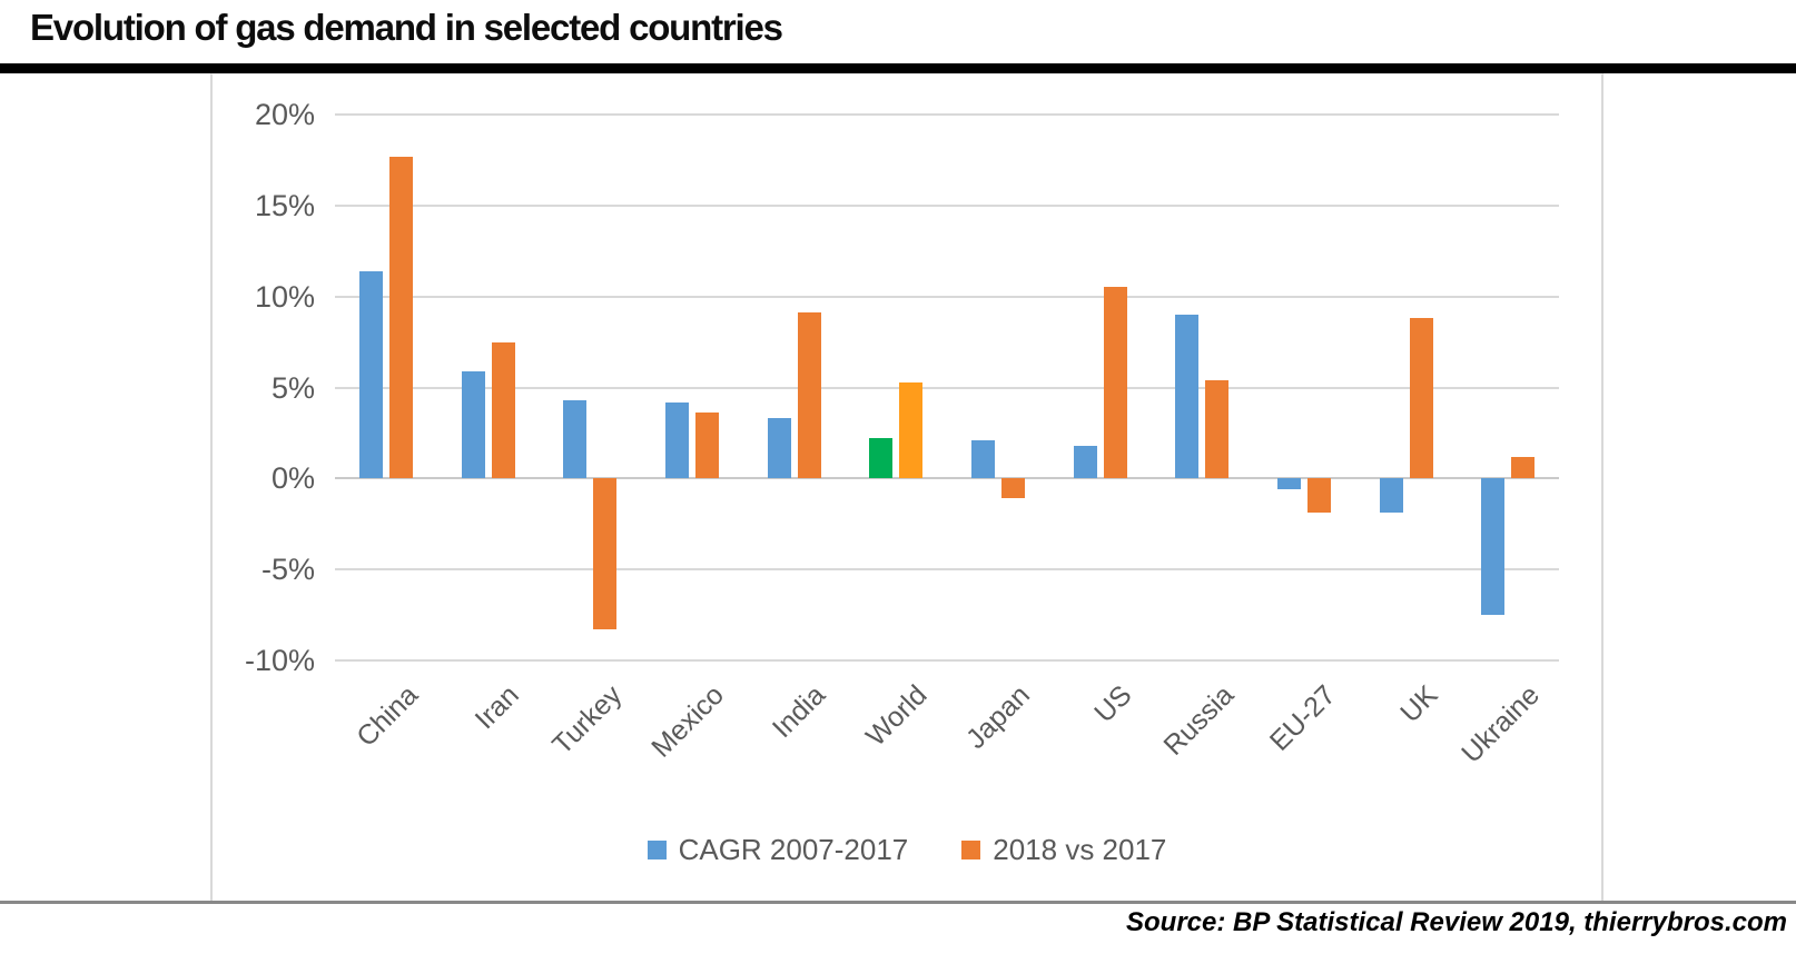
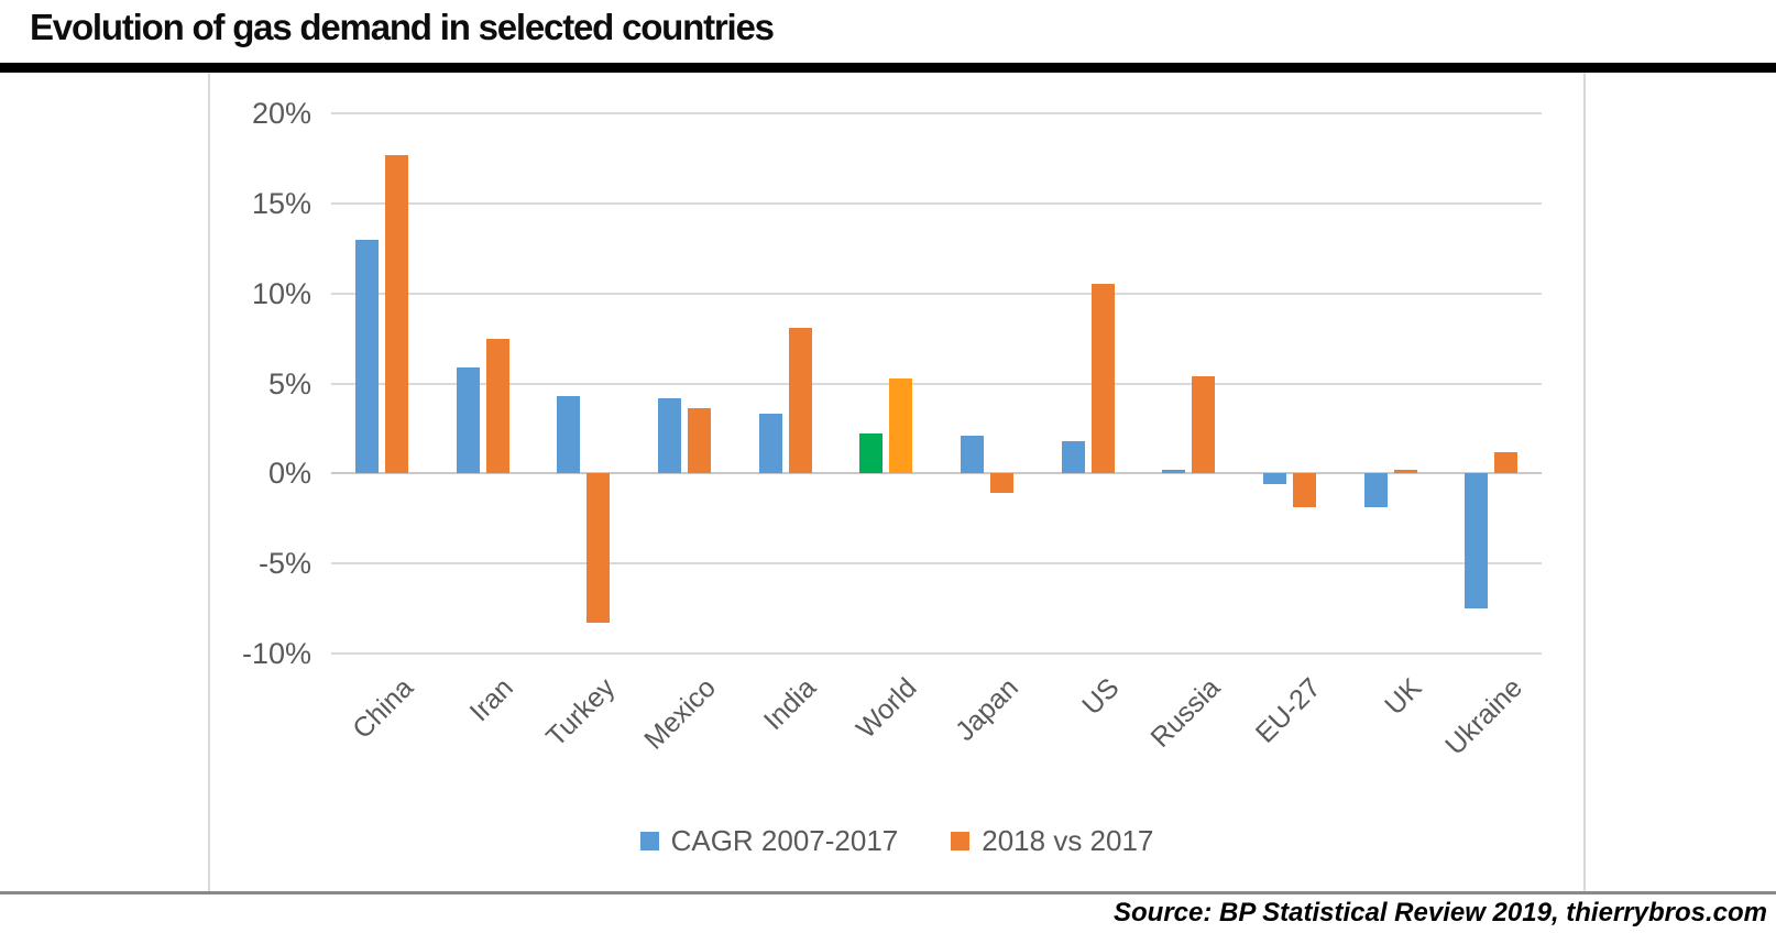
CAGR 2007-2017/China: 11.4% -> 13.0%
2018 vs 2017/India: 9.1% -> 8.1%
CAGR 2007-2017/Russia: 9.0% -> 0.2%
2018 vs 2017/UK: 8.8% -> 0.2%
